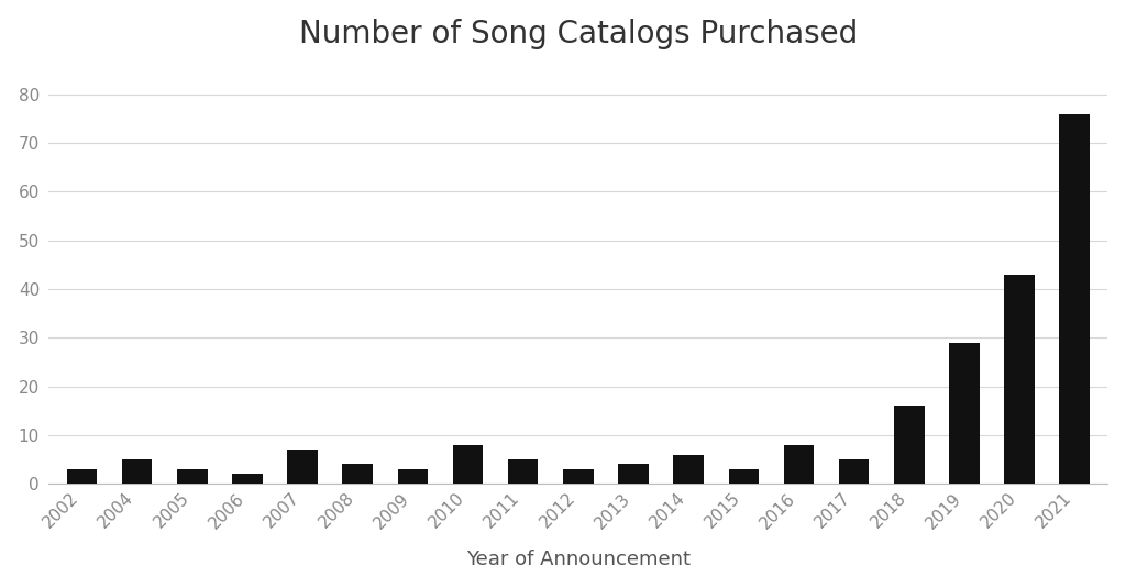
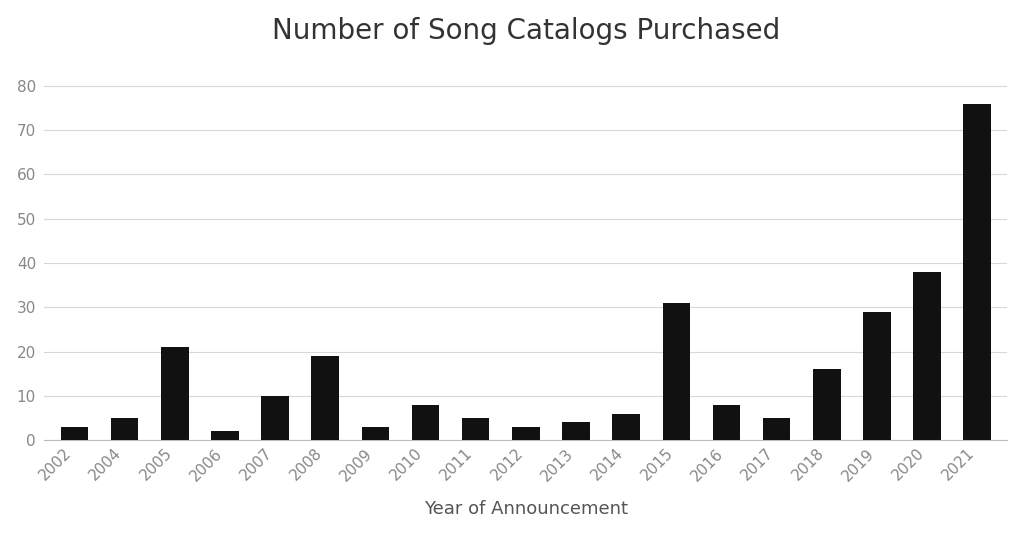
2005: 3 -> 21
2007: 7 -> 10
2008: 4 -> 19
2015: 3 -> 31
2020: 43 -> 38
